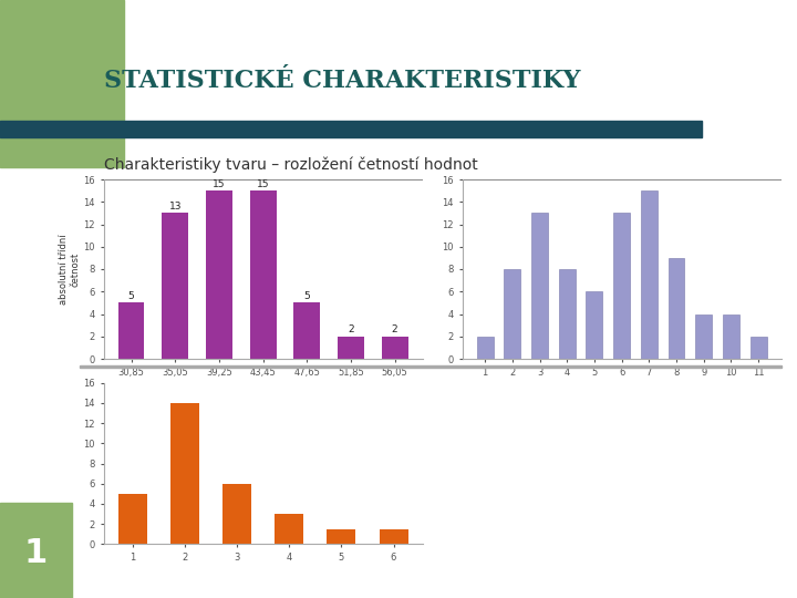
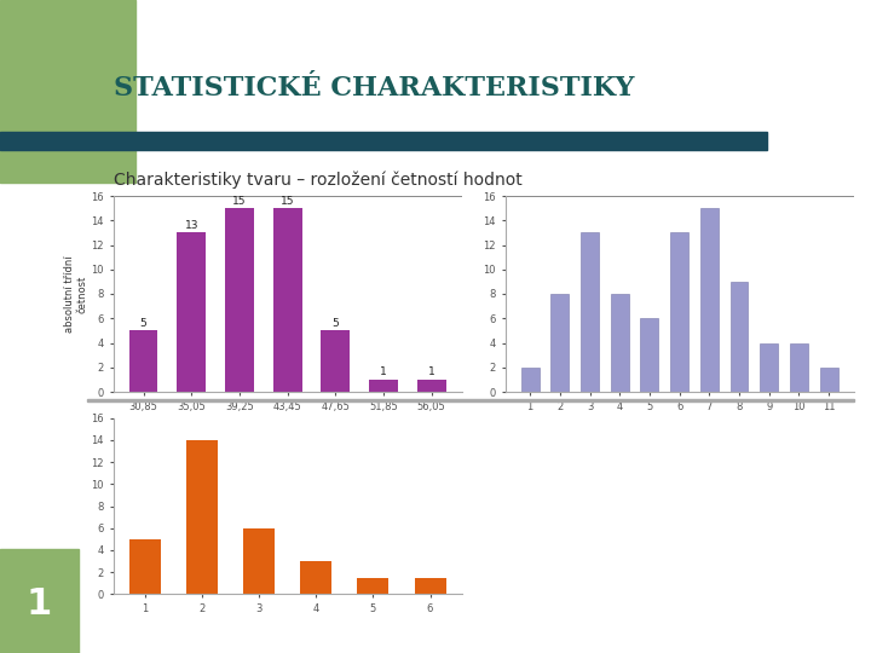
51,85: 2 -> 1
56,05: 2 -> 1
